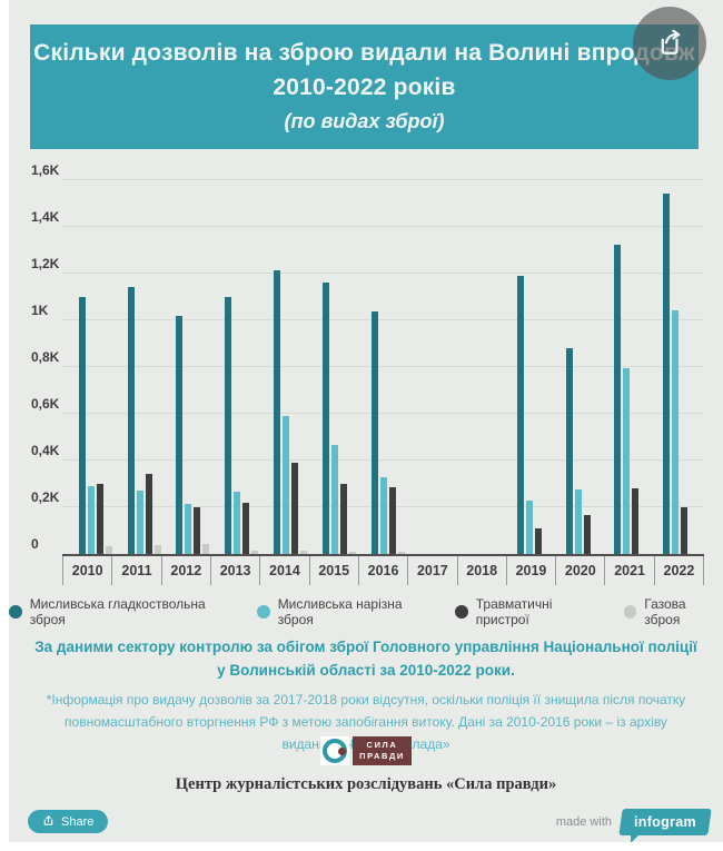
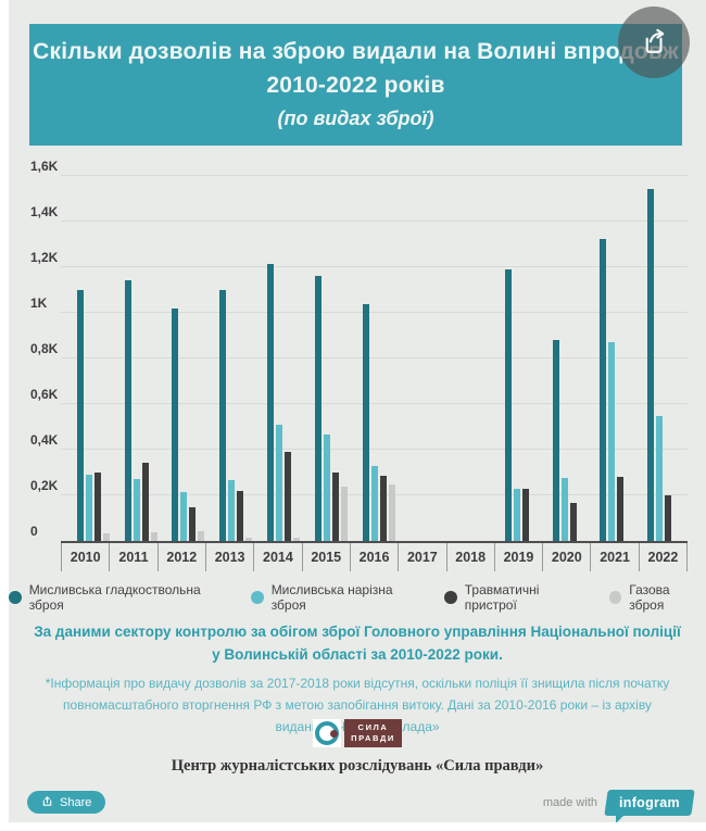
Травматичні пристрої/2012: 0,20K -> 0,15K
Мисливська нарізна зброя/2014: 0,59K -> 0,51K
Газова зброя/2015: 0,01K -> 0,24K
Газова зброя/2016: 0,01K -> 0,25K
Травматичні пристрої/2019: 0,11K -> 0,23K
Мисливська нарізна зброя/2021: 0,80K -> 0,87K
Мисливська нарізна зброя/2022: 1,04K -> 0,55K
